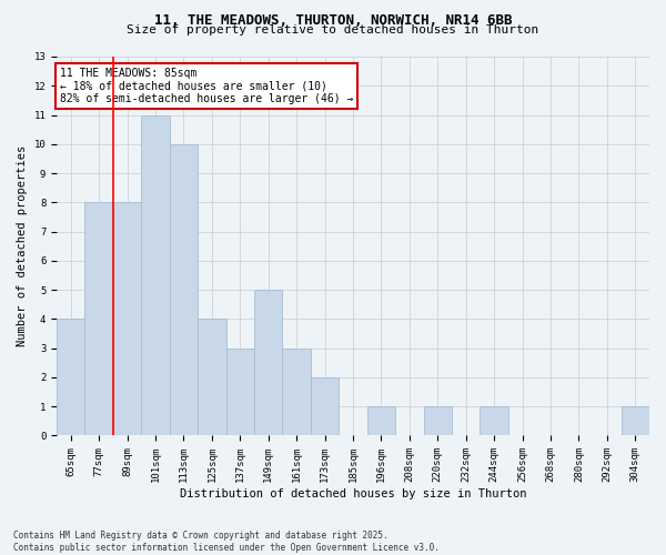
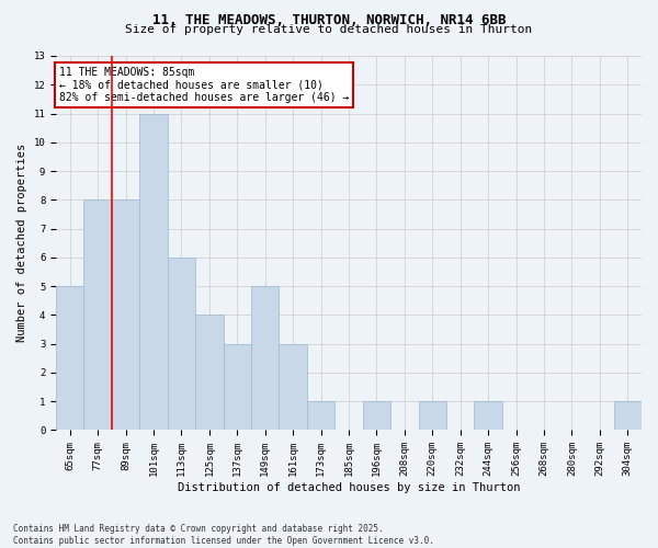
65sqm: 4 -> 5
113sqm: 10 -> 6
173sqm: 2 -> 1
